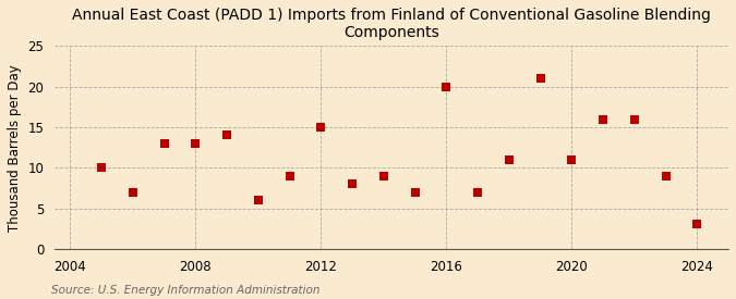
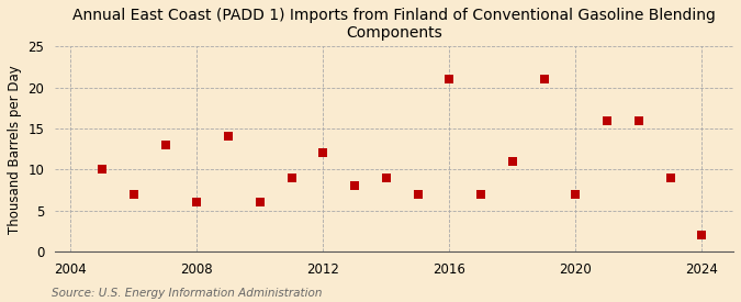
2008: 13 -> 6
2012: 15 -> 12
2016: 20 -> 21
2020: 11 -> 7
2024: 3 -> 2
